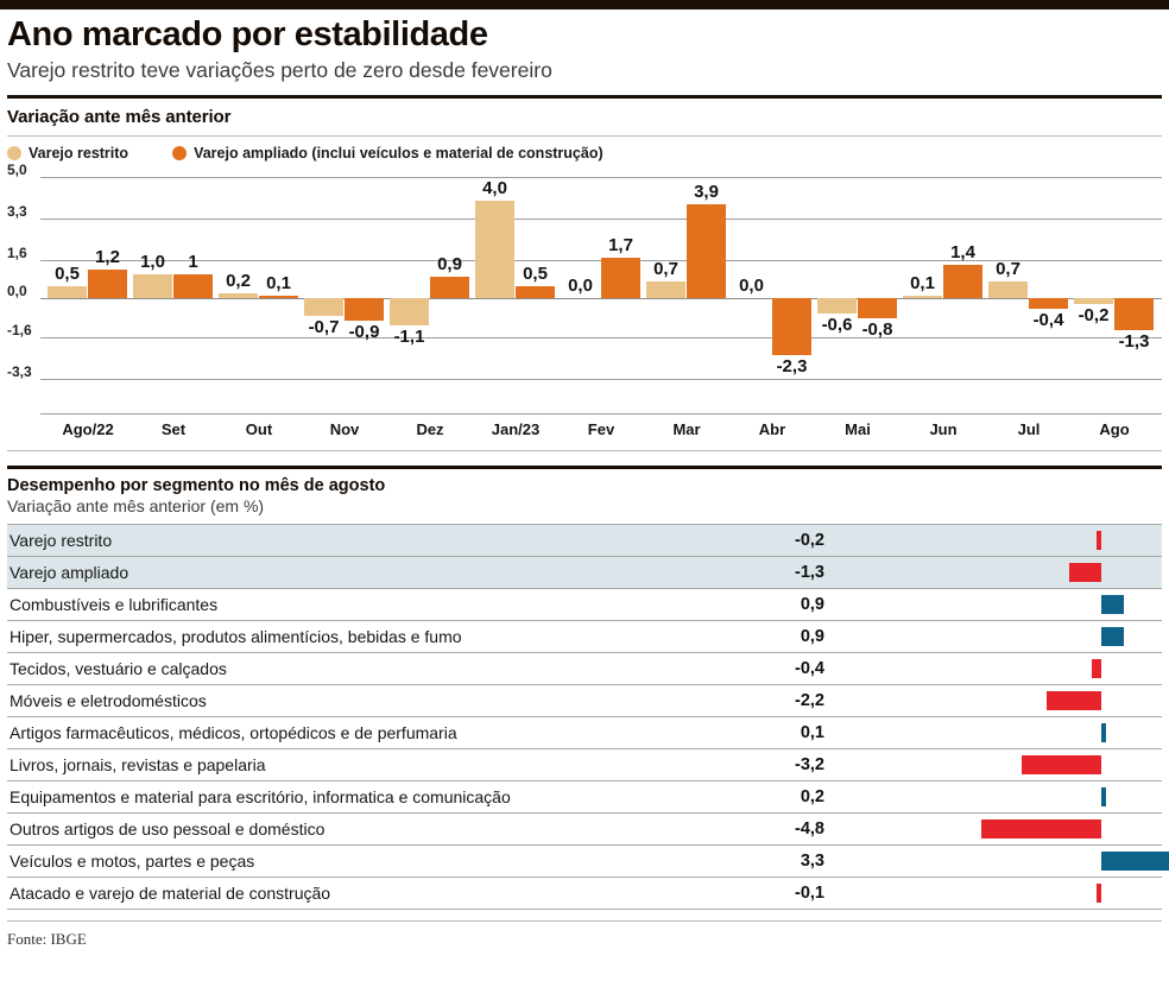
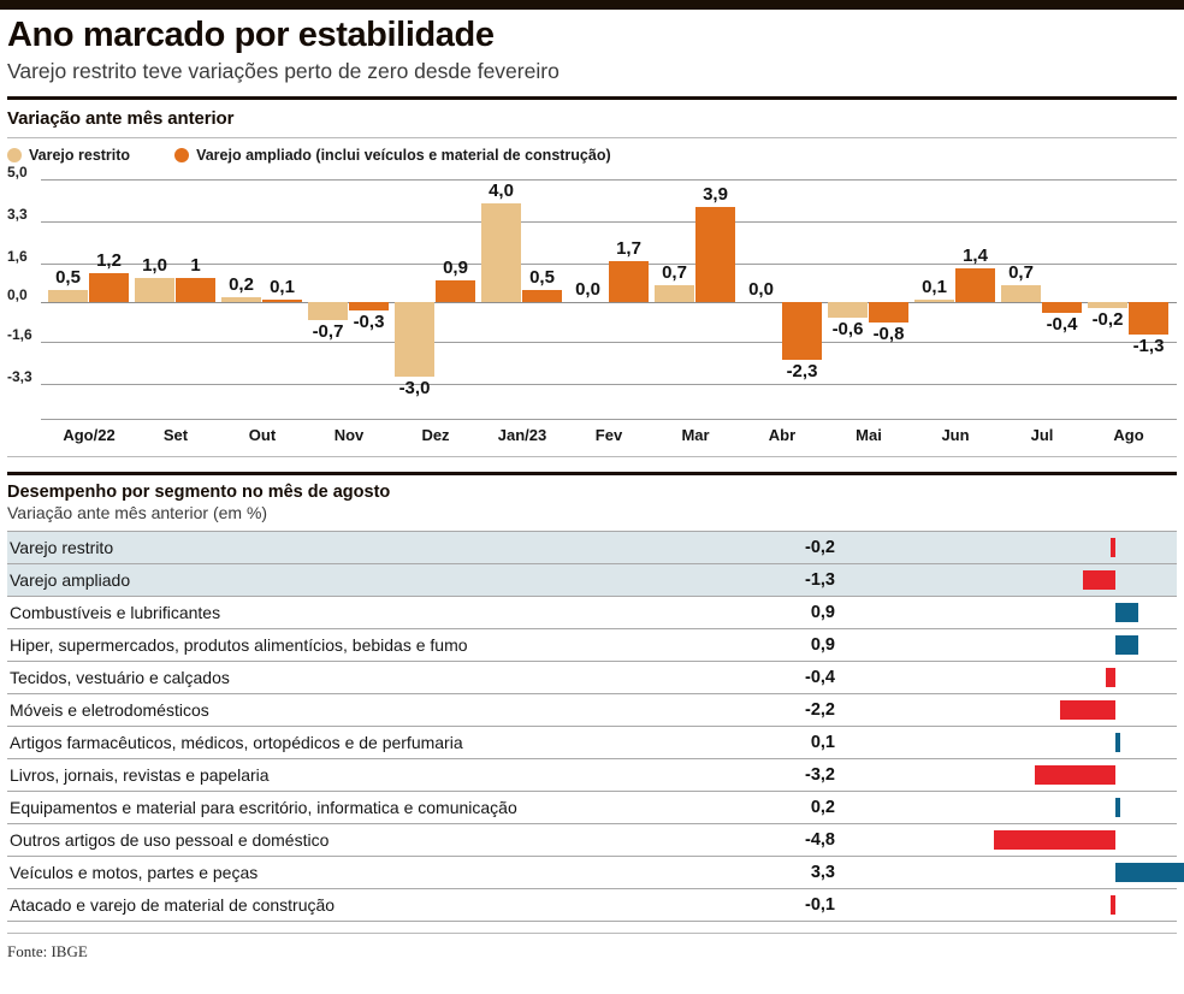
Varejo ampliado (inclui veículos e material de construção)/Nov: -0,9 -> -0,3
Varejo restrito/Dez: -1,1 -> -3,0
